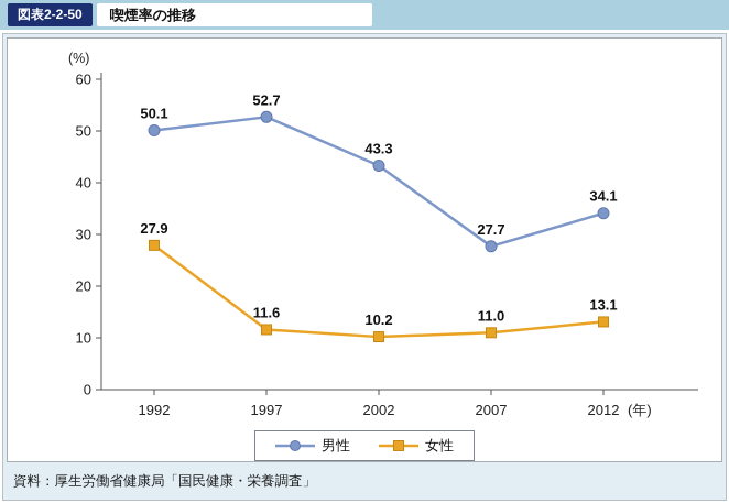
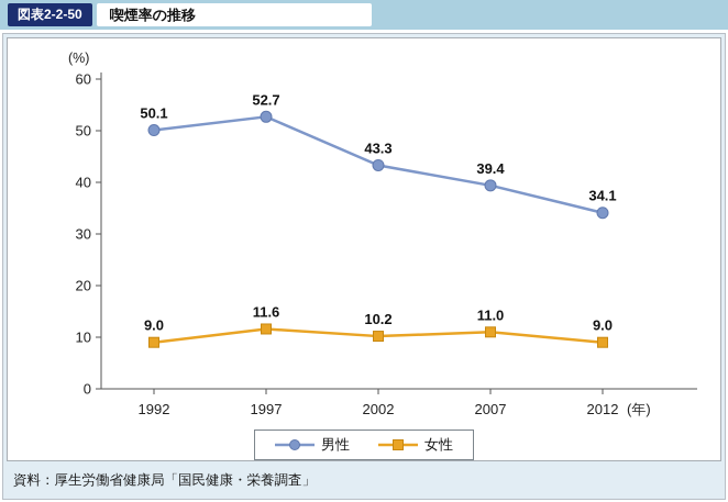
女性/1992: 27.9 -> 9.0
男性/2007: 27.7 -> 39.4
女性/2012: 13.1 -> 9.0
